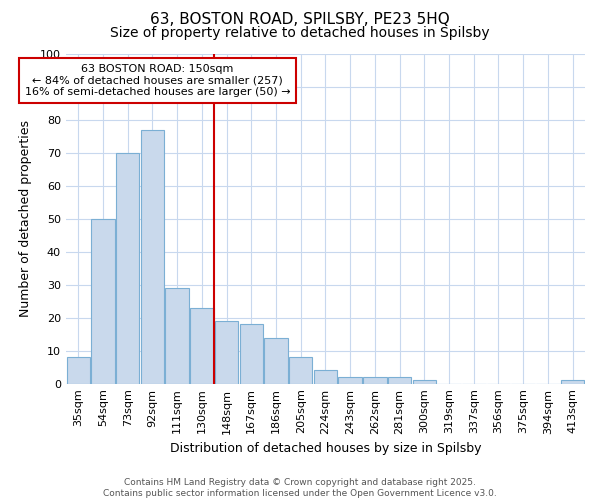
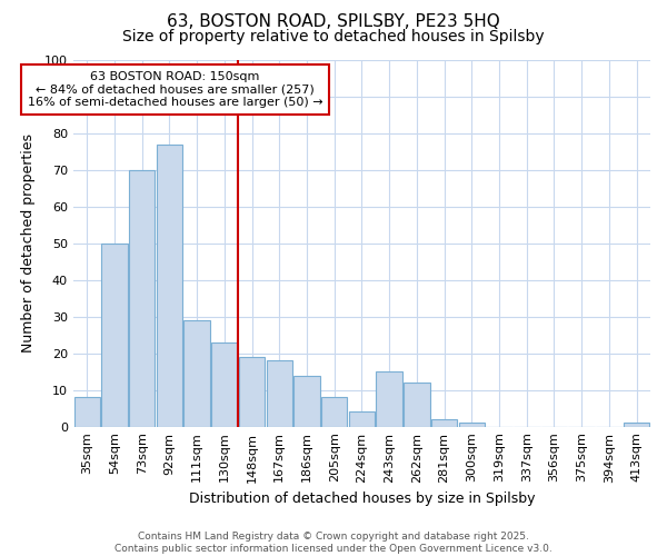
243sqm: 2 -> 15
262sqm: 2 -> 12
